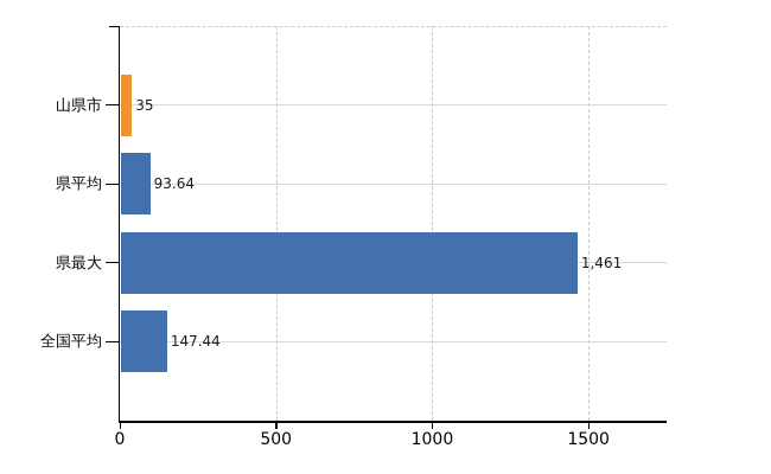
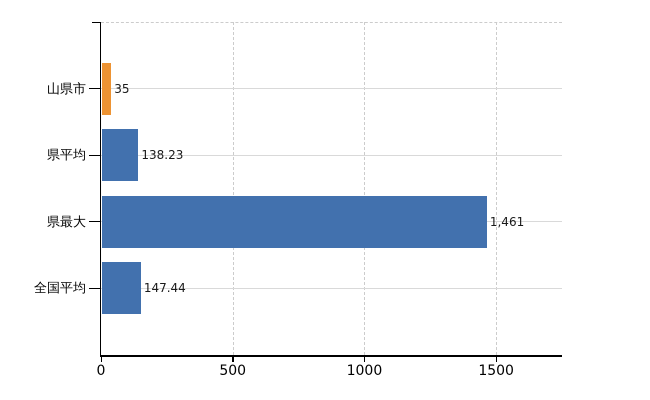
県平均: 93.64 -> 138.23
